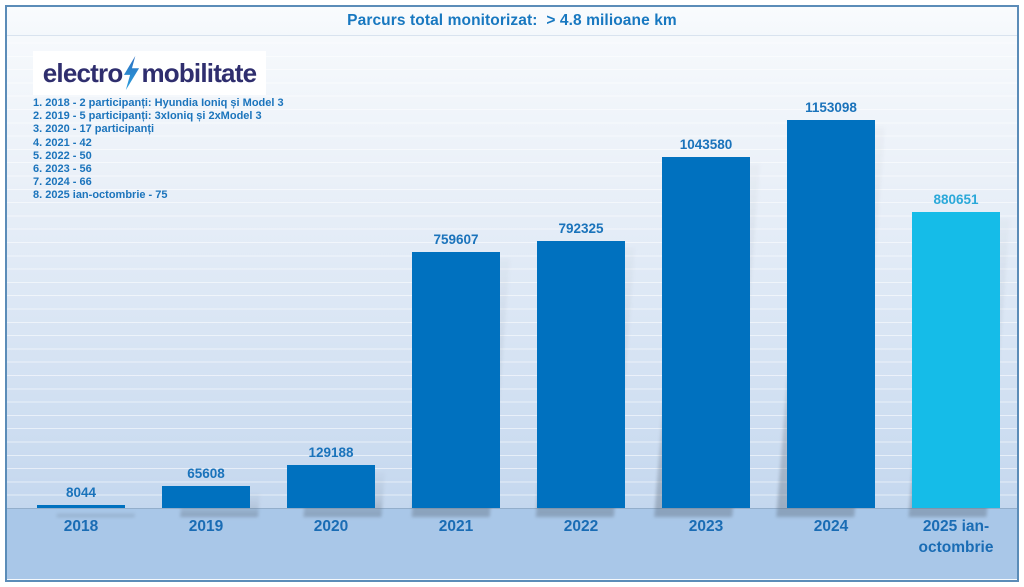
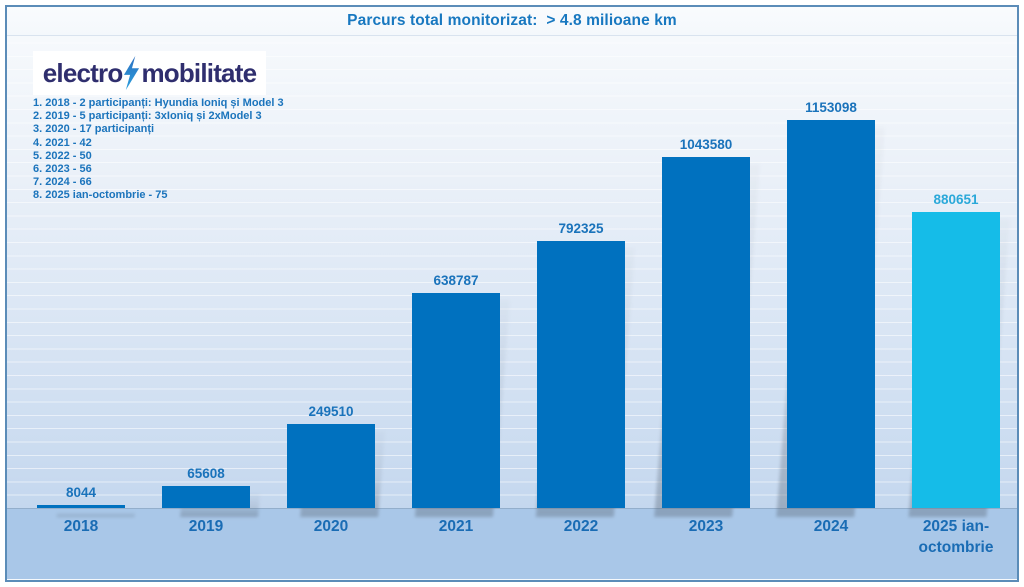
2020: 129188 -> 249510
2021: 759607 -> 638787
